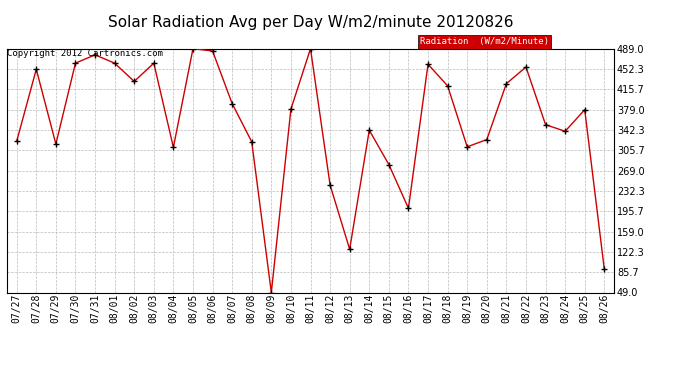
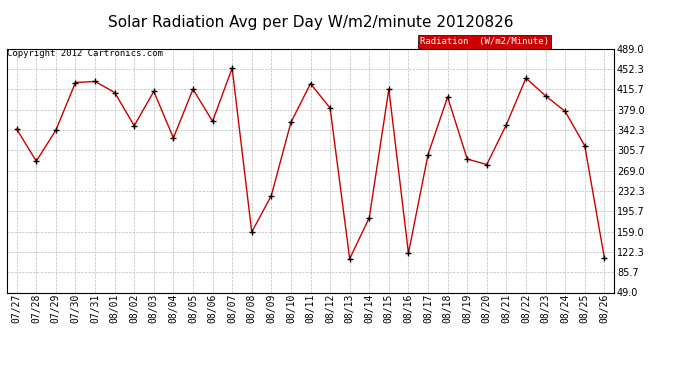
07/27: 322 -> 344
07/28: 452 -> 286
07/29: 317 -> 342
07/30: 463 -> 428
07/31: 478 -> 430
08/01: 463 -> 410
08/02: 430 -> 350
08/03: 463 -> 412
08/04: 311 -> 328
08/05: 489 -> 416
08/06: 485 -> 358
08/07: 390 -> 454
08/08: 321 -> 158
08/09: 49 -> 224
08/10: 380 -> 356
08/11: 489 -> 426
08/12: 243 -> 382
08/13: 127 -> 110
08/14: 342 -> 184
08/15: 280 -> 416
08/16: 201 -> 120
08/17: 461 -> 298
08/18: 422 -> 402
08/19: 312 -> 290
08/20: 325 -> 280
08/21: 426 -> 352
08/22: 456 -> 436
08/23: 352 -> 404
08/24: 340 -> 376
08/25: 379 -> 314
08/26: 91 -> 112
